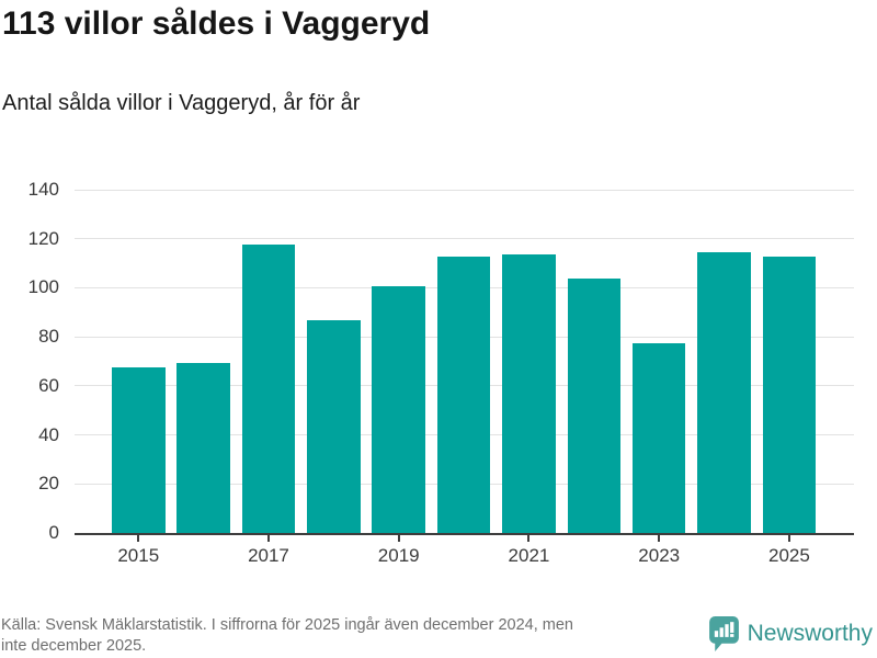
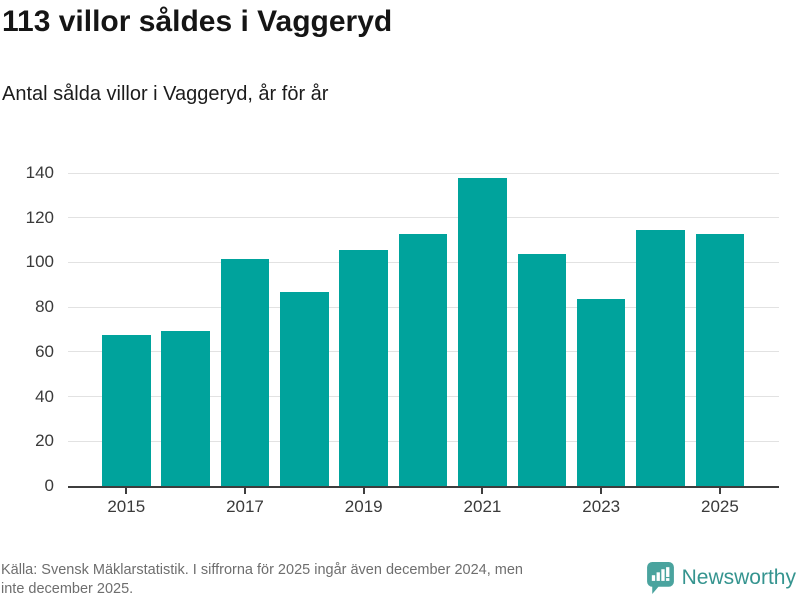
2017: 118 -> 102
2019: 101 -> 106
2021: 114 -> 138
2023: 78 -> 84
